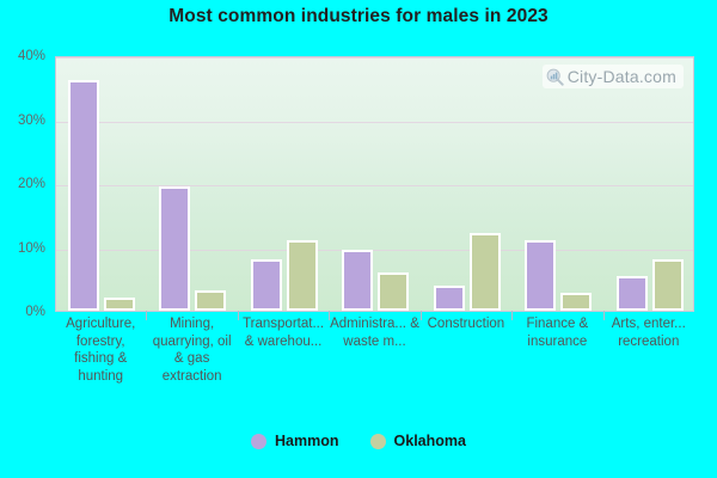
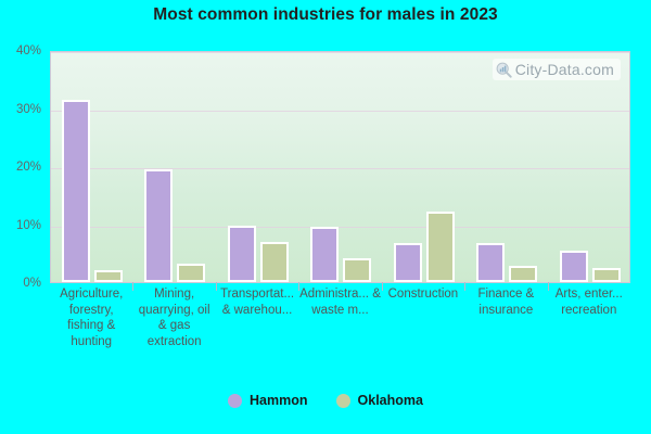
Hammon/Agriculture, forestry, fishing & hunting: 36% -> 31%
Hammon/Transportat... & warehou...: 8% -> 10%
Oklahoma/Transportat... & warehou...: 11% -> 7%
Oklahoma/Administra... & waste m...: 6% -> 4%
Hammon/Construction: 4% -> 7%
Hammon/Finance & insurance: 11% -> 7%
Oklahoma/Arts, enter... recreation: 8% -> 2%
